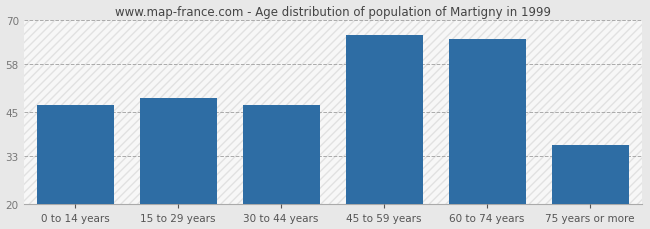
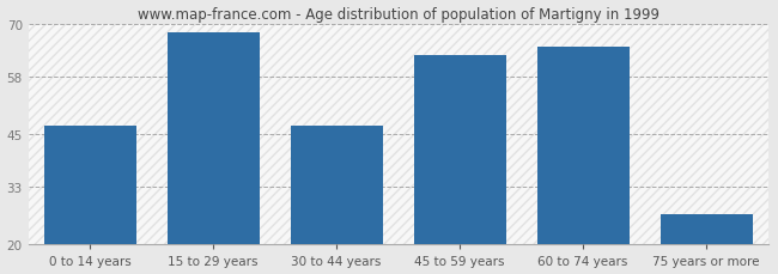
15 to 29 years: 49 -> 68
45 to 59 years: 66 -> 63
75 years or more: 36 -> 27
